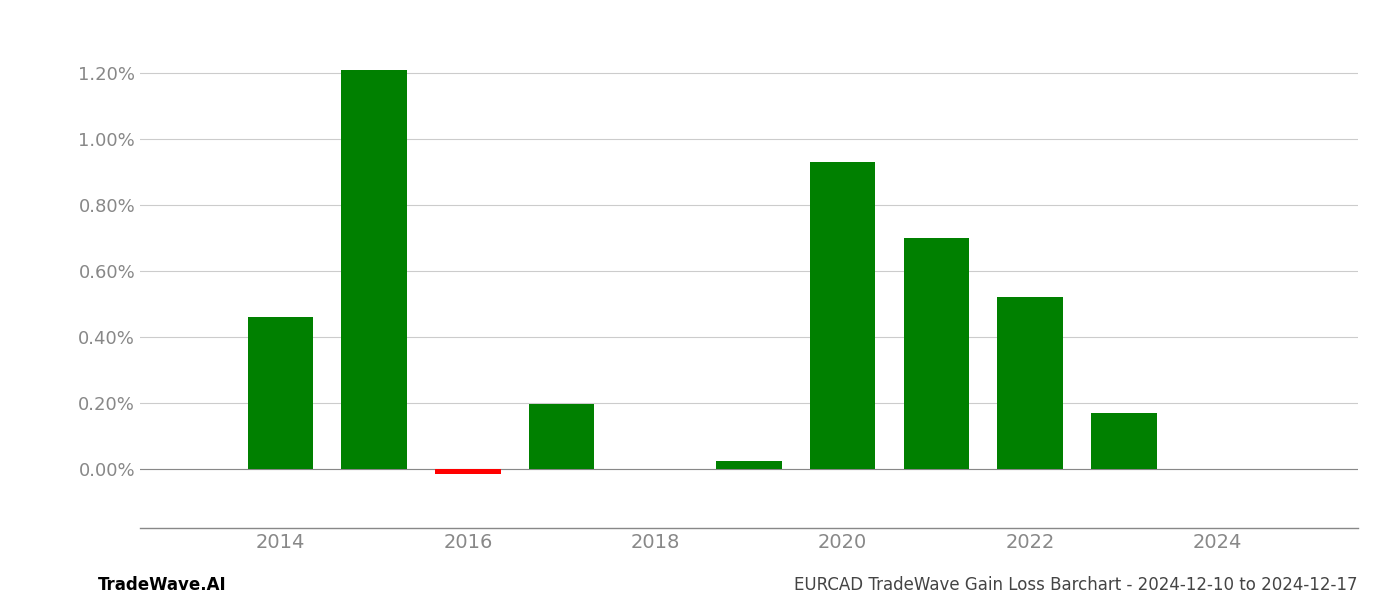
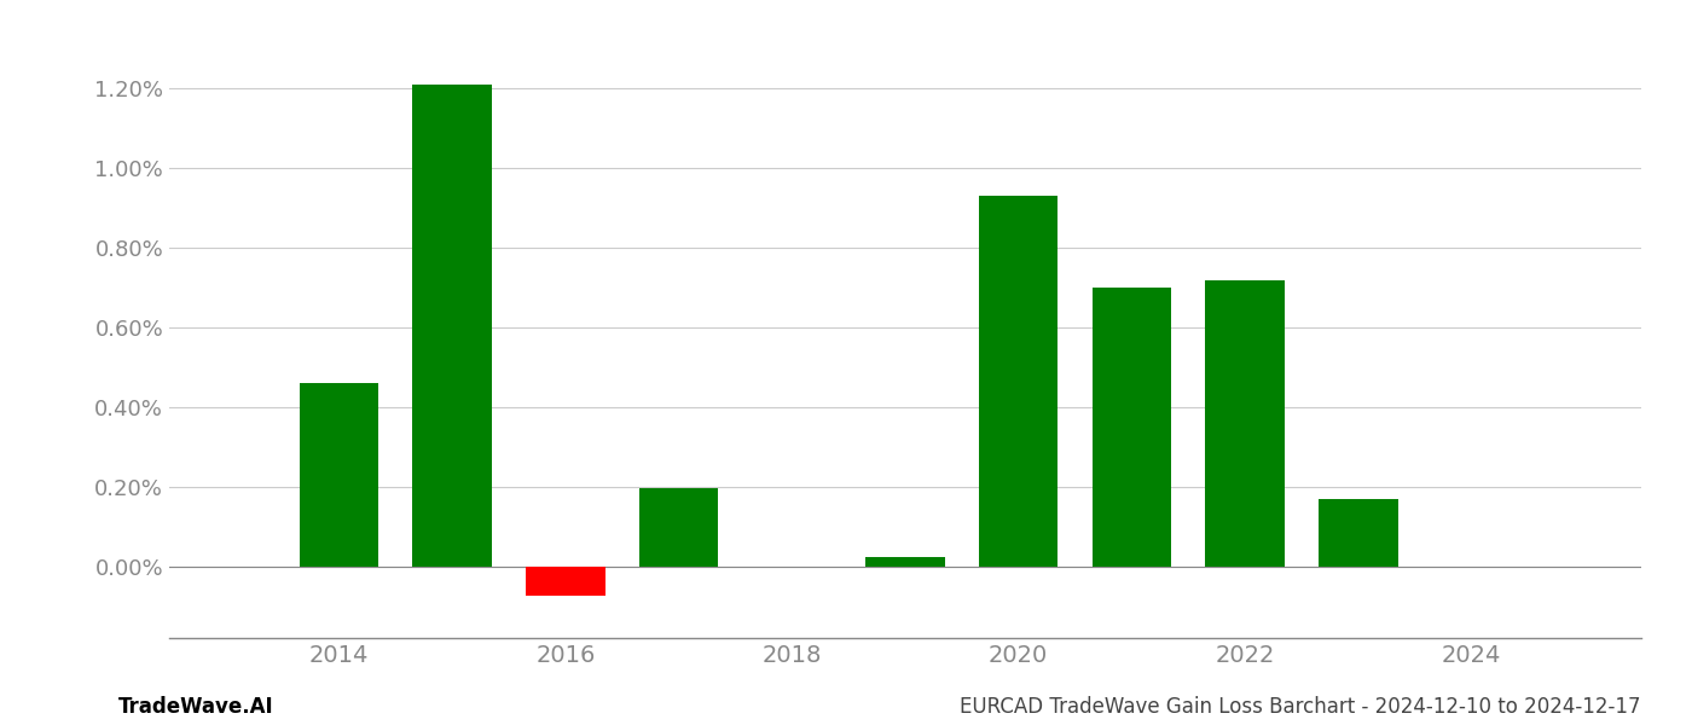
2016: -0.015% -> -0.075%
2022: 0.520% -> 0.720%
